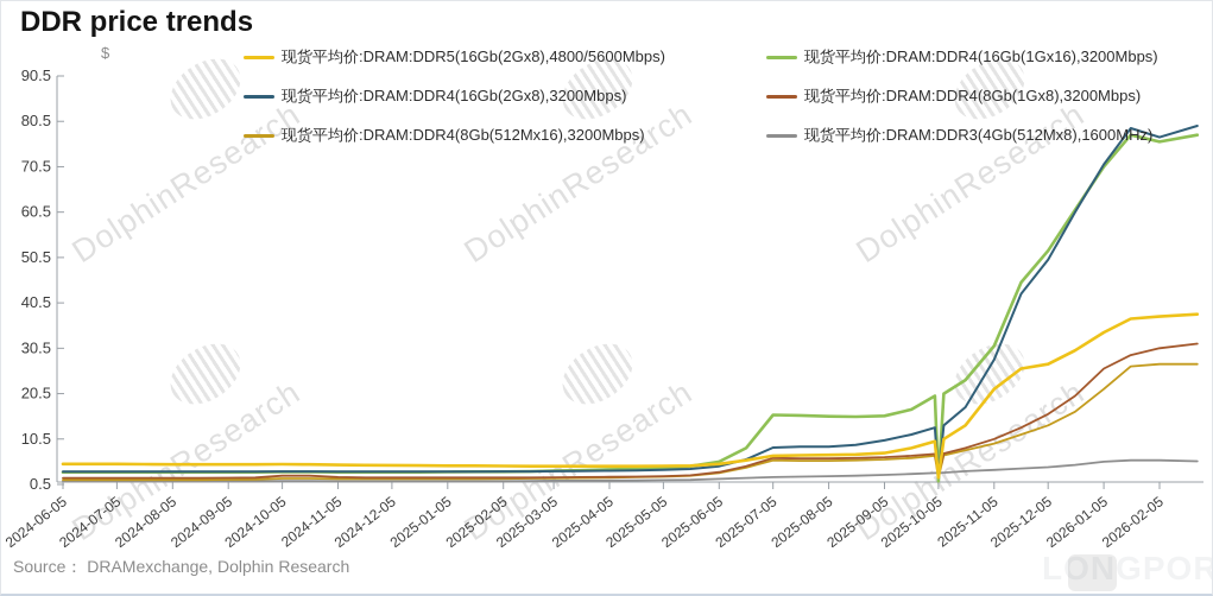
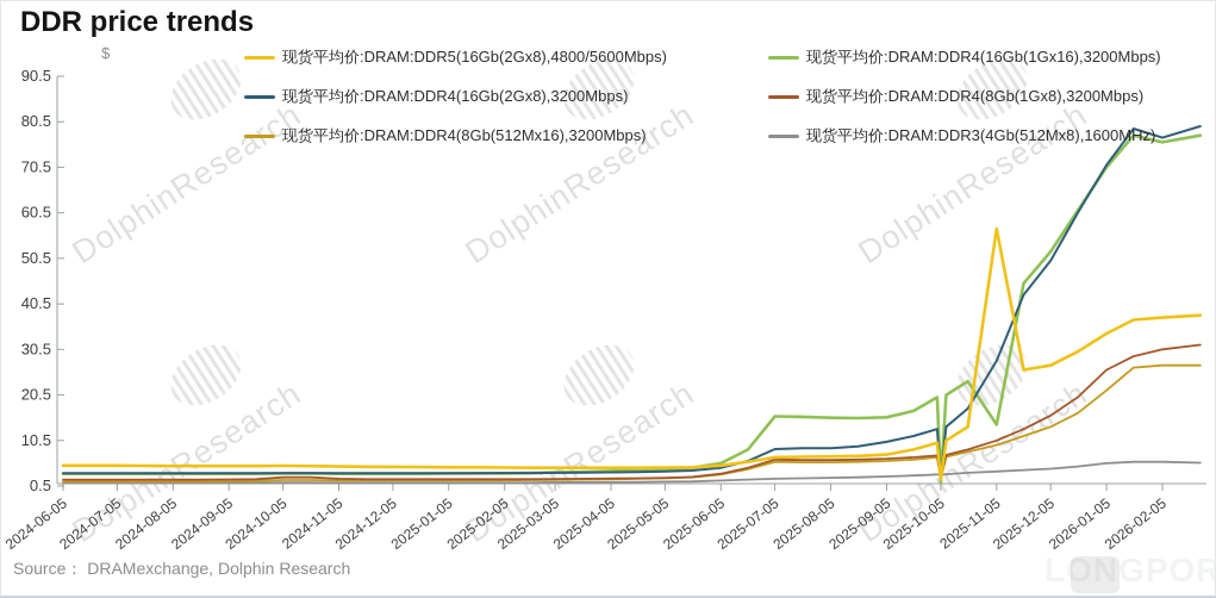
现货平均价:DRAM:DDR5(16Gb(2Gx8),4800/5600Mbps)/2025-11-05: 22 -> 57
现货平均价:DRAM:DDR4(16Gb(1Gx16),3200Mbps)/2025-11-05: 31 -> 14
